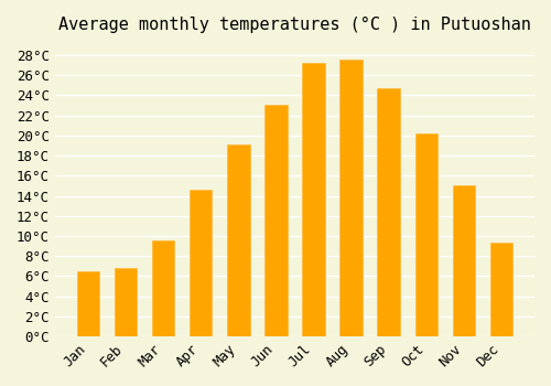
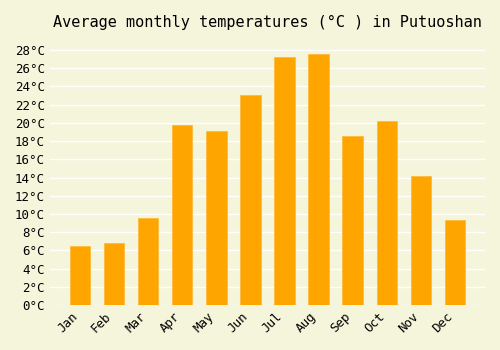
Apr: 14.6°C -> 19.8°C
Sep: 24.7°C -> 18.6°C
Nov: 15.1°C -> 14.2°C
